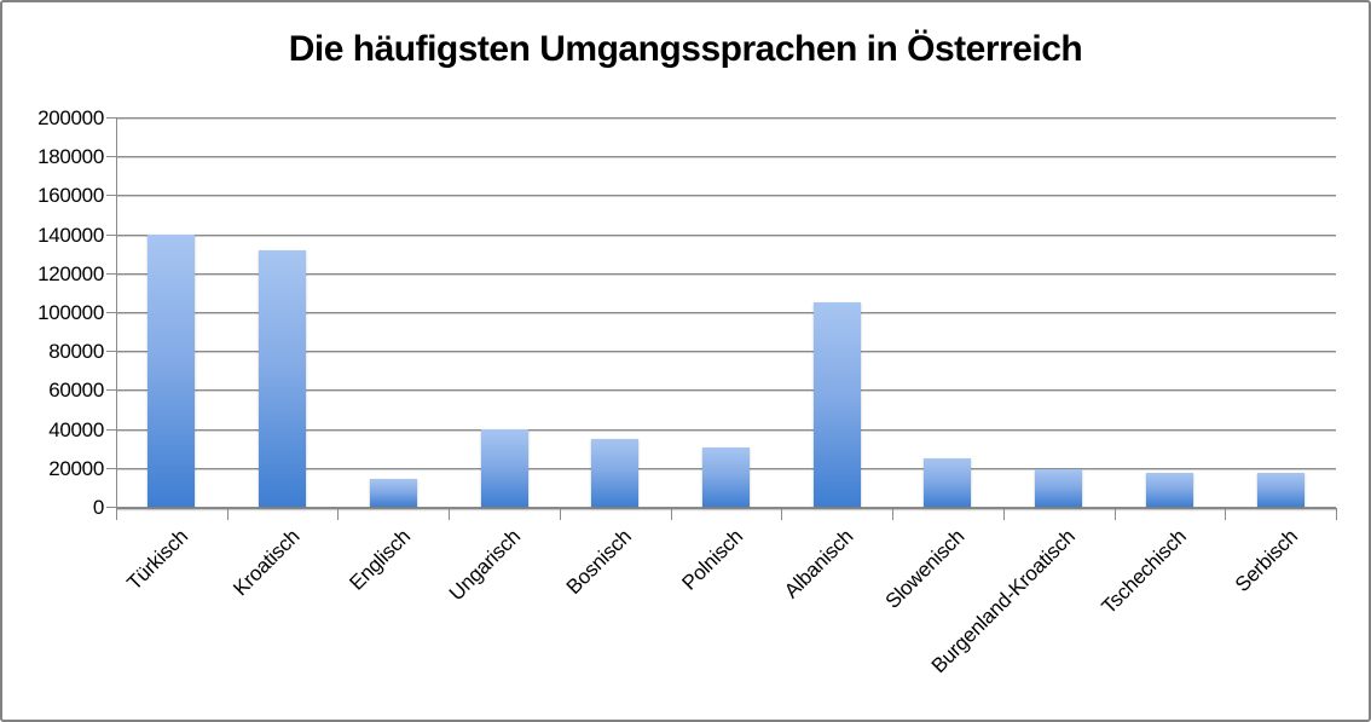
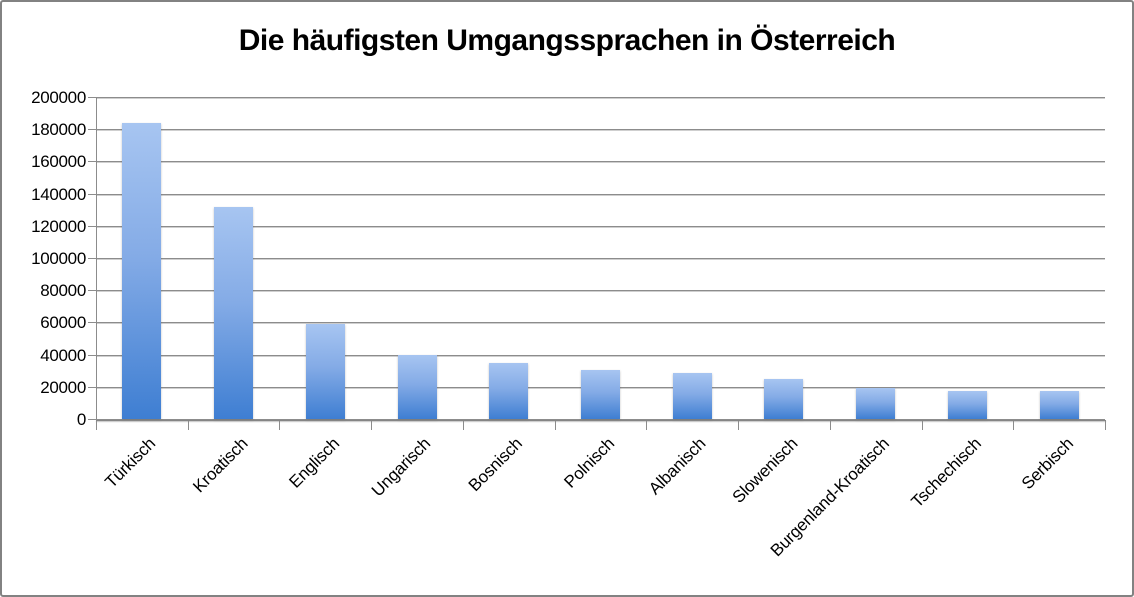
Türkisch: 140000 -> 184000
Englisch: 14000 -> 59000
Albanisch: 105000 -> 28000
